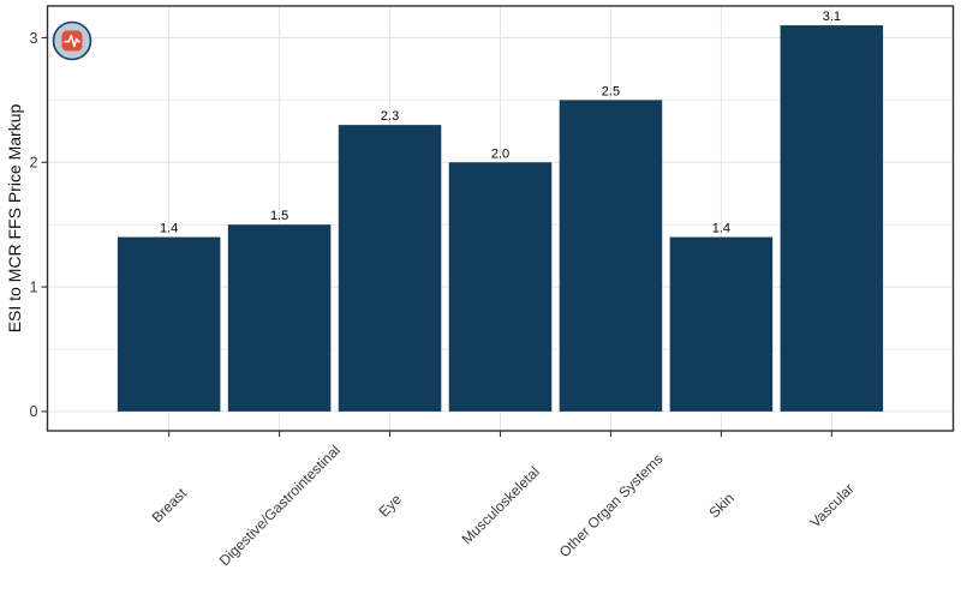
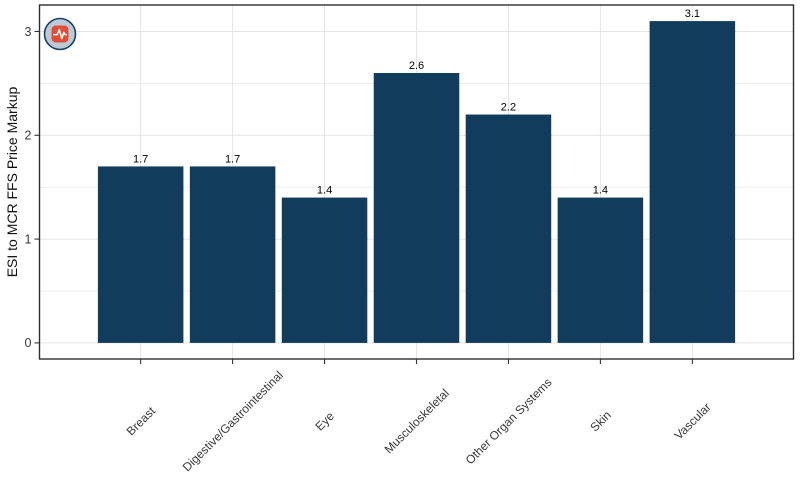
Breast: 1.4 -> 1.7
Digestive/Gastrointestinal: 1.5 -> 1.7
Eye: 2.3 -> 1.4
Musculoskeletal: 2.0 -> 2.6
Other Organ Systems: 2.5 -> 2.2
